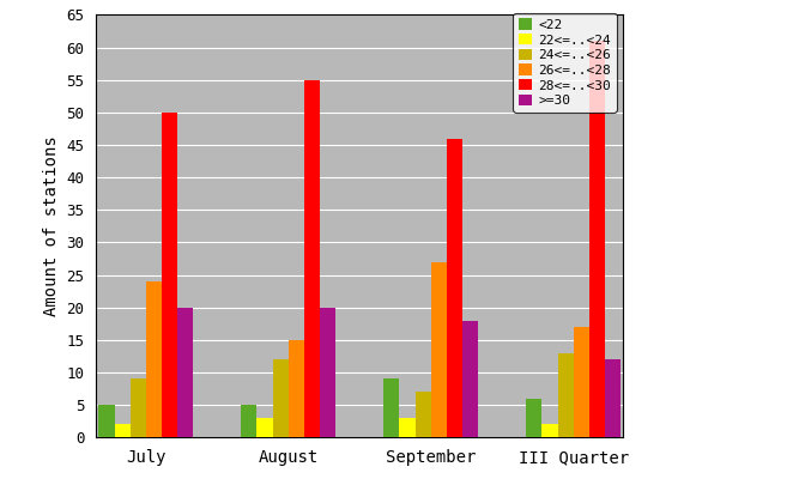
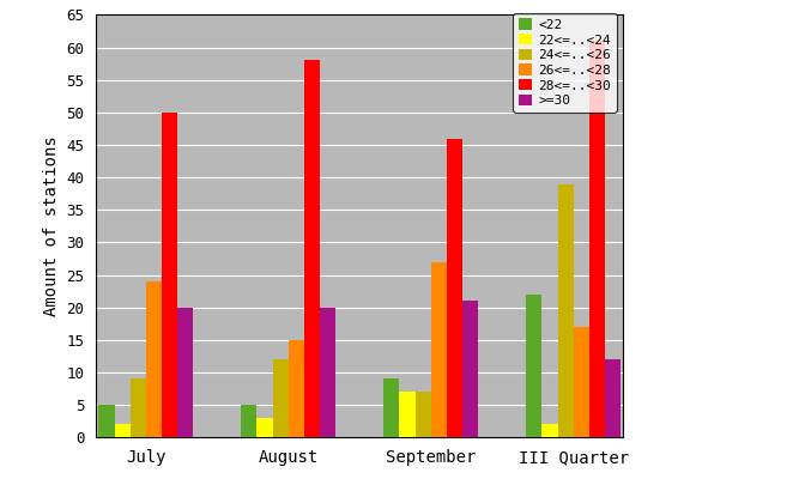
28<=..<30/August: 55 -> 58
22<=..<24/September: 3 -> 7
>=30/September: 18 -> 21
<22/III Quarter: 6 -> 22
24<=..<26/III Quarter: 13 -> 39
